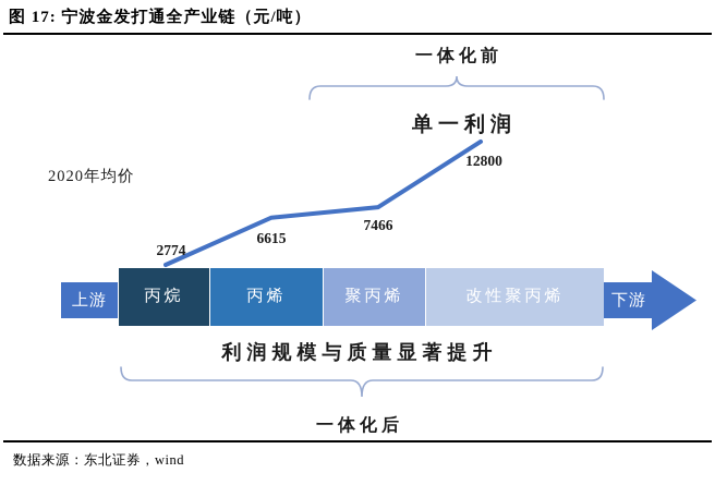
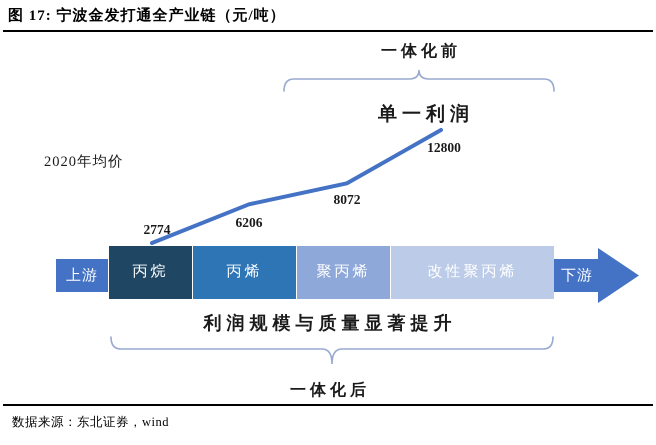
丙烯: 6615 -> 6206
聚丙烯: 7466 -> 8072
